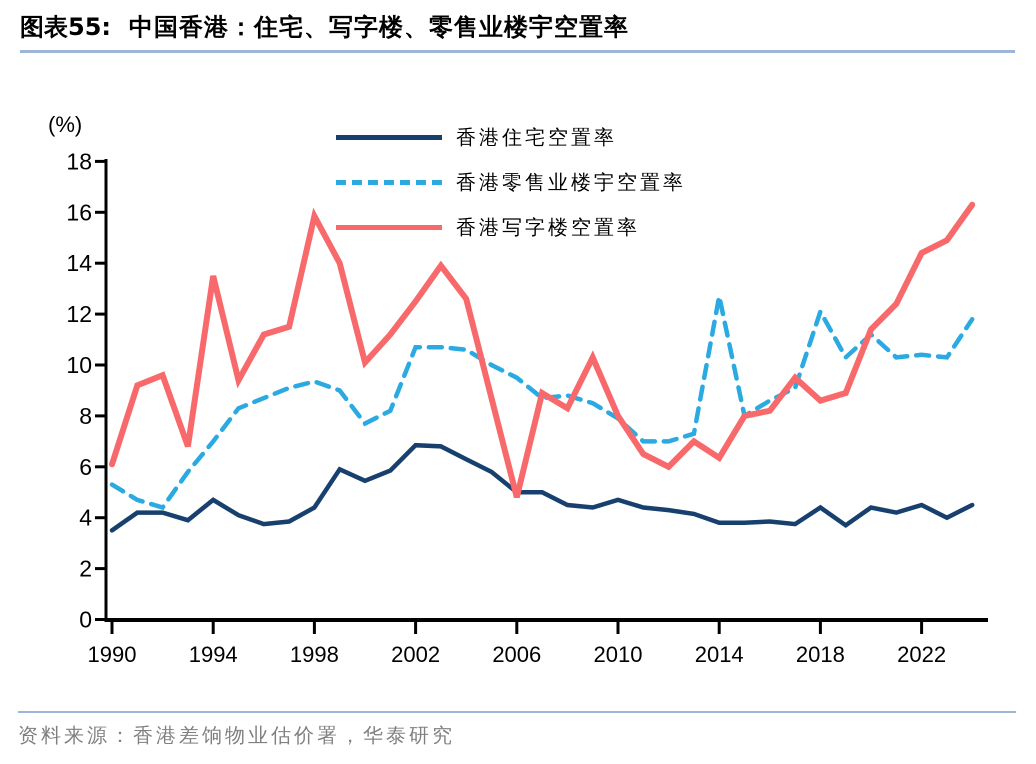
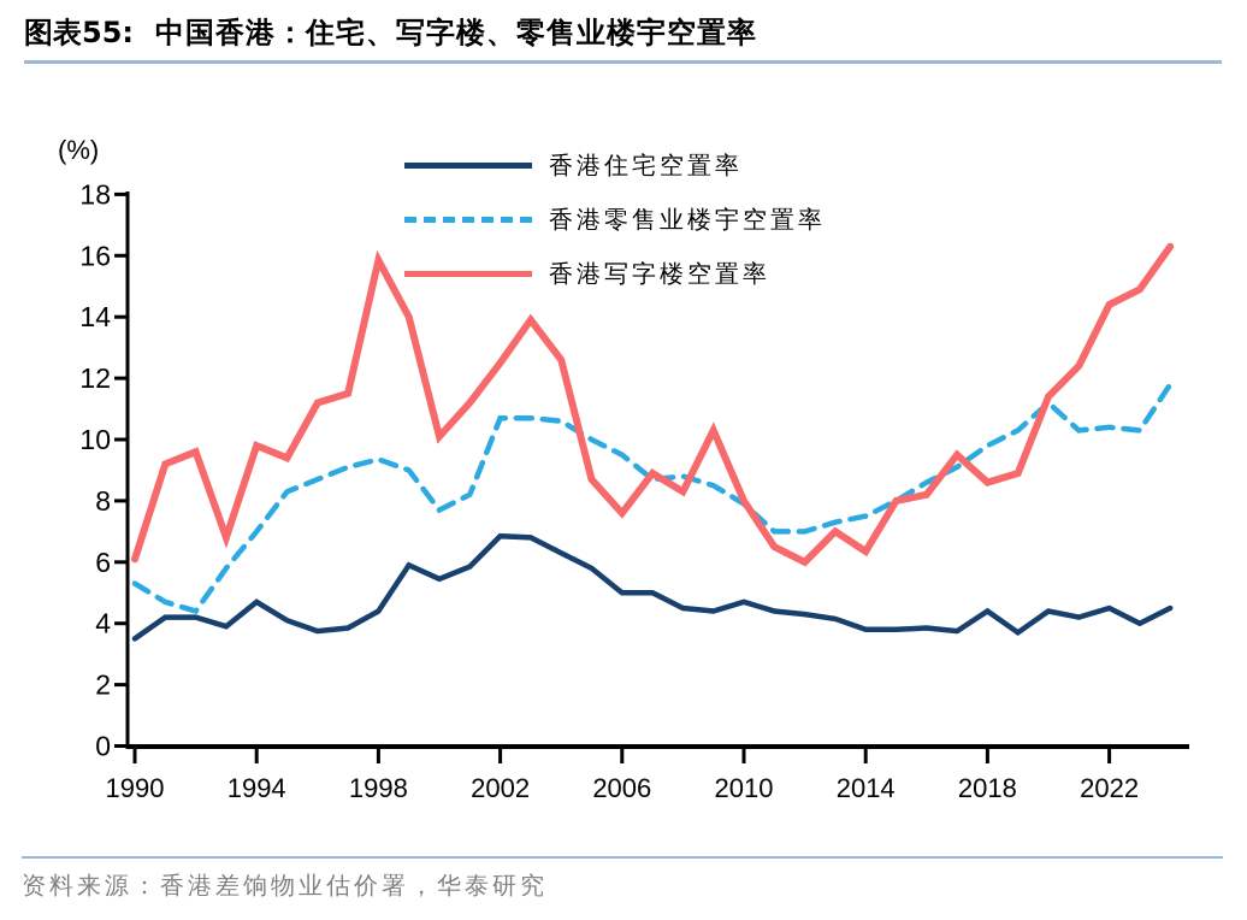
香港写字楼空置率/1994: 13.5 -> 9.8
香港写字楼空置率/2006: 4.8 -> 7.6
香港零售业楼宇空置率/2014: 12.7 -> 7.5
香港零售业楼宇空置率/2018: 12.1 -> 9.8
